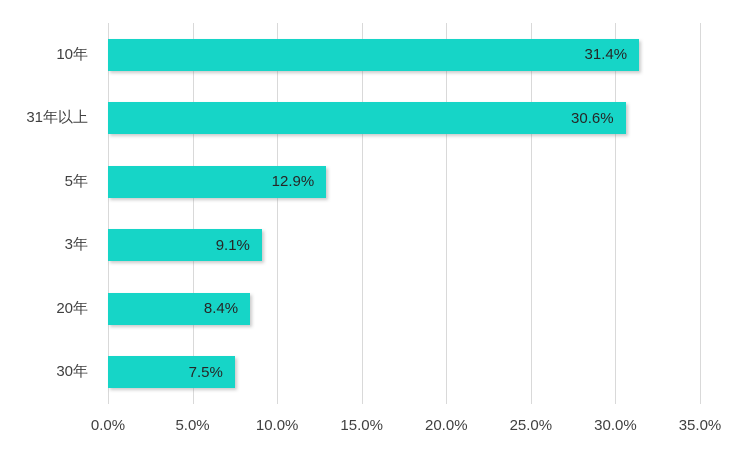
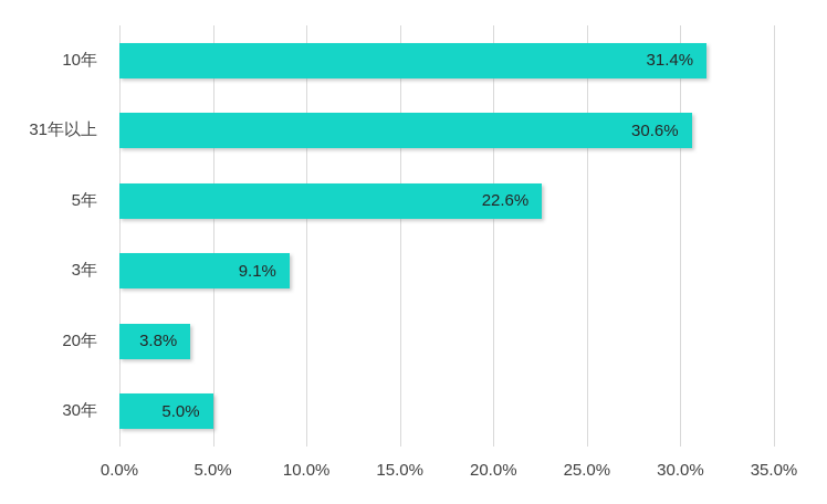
5年: 12.9% -> 22.6%
20年: 8.4% -> 3.8%
30年: 7.5% -> 5.0%
